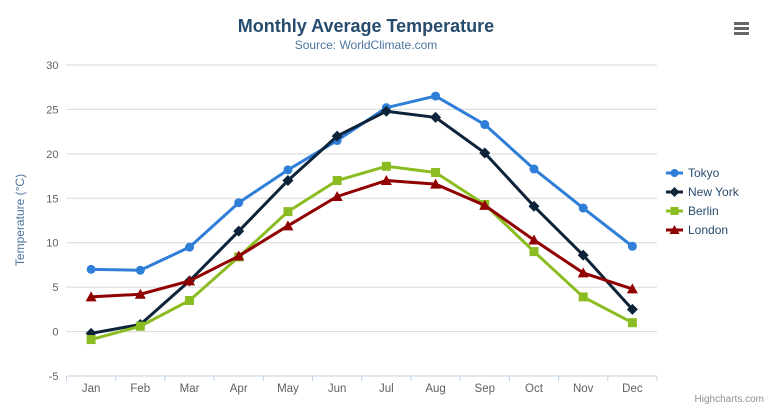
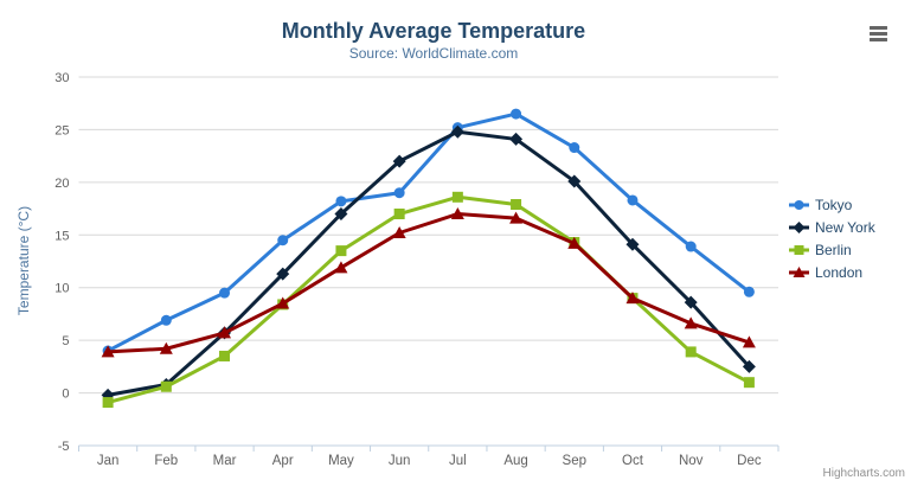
Tokyo/Jan: 7 -> 4
Tokyo/Jun: 22 -> 19
London/Oct: 10 -> 9
